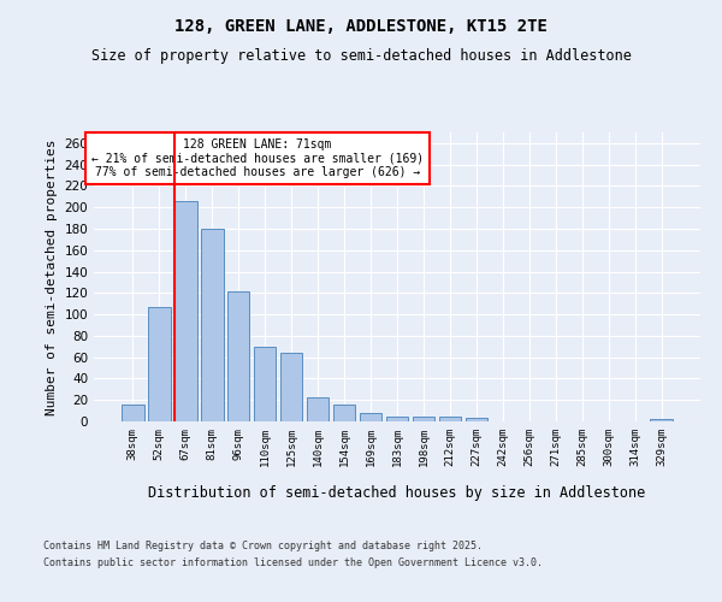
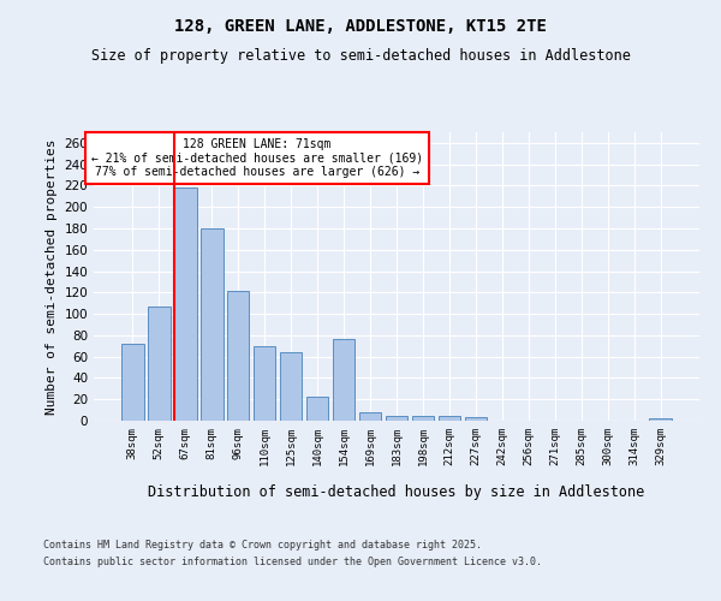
38sqm: 16 -> 72
67sqm: 206 -> 218
154sqm: 16 -> 76
